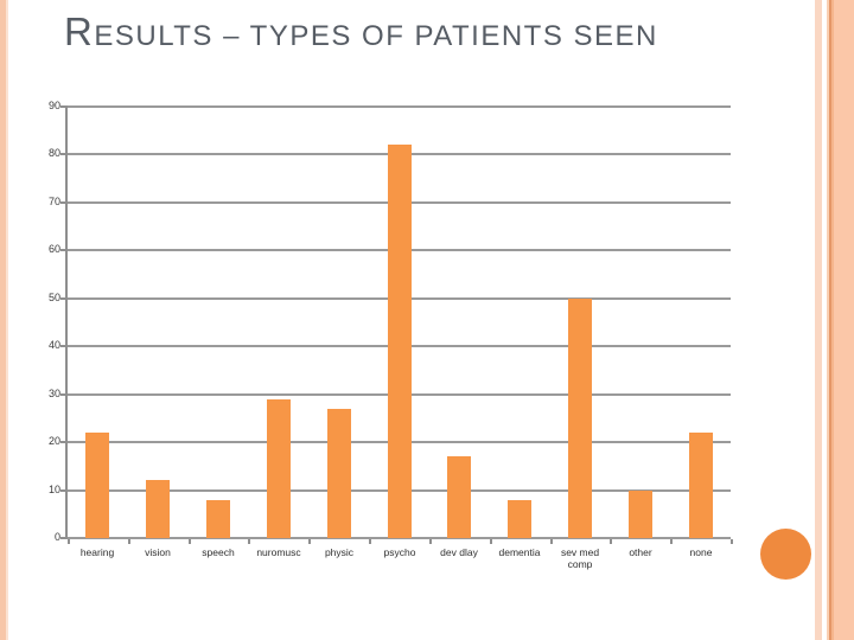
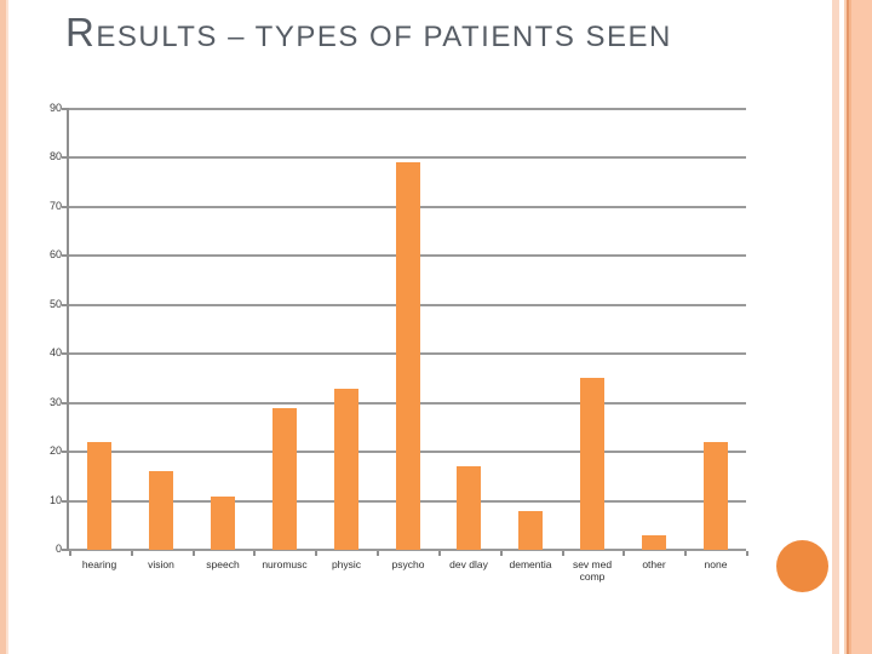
vision: 12 -> 16
speech: 8 -> 11
physic: 27 -> 33
psycho: 82 -> 79
sev med comp: 50 -> 35
other: 10 -> 3
